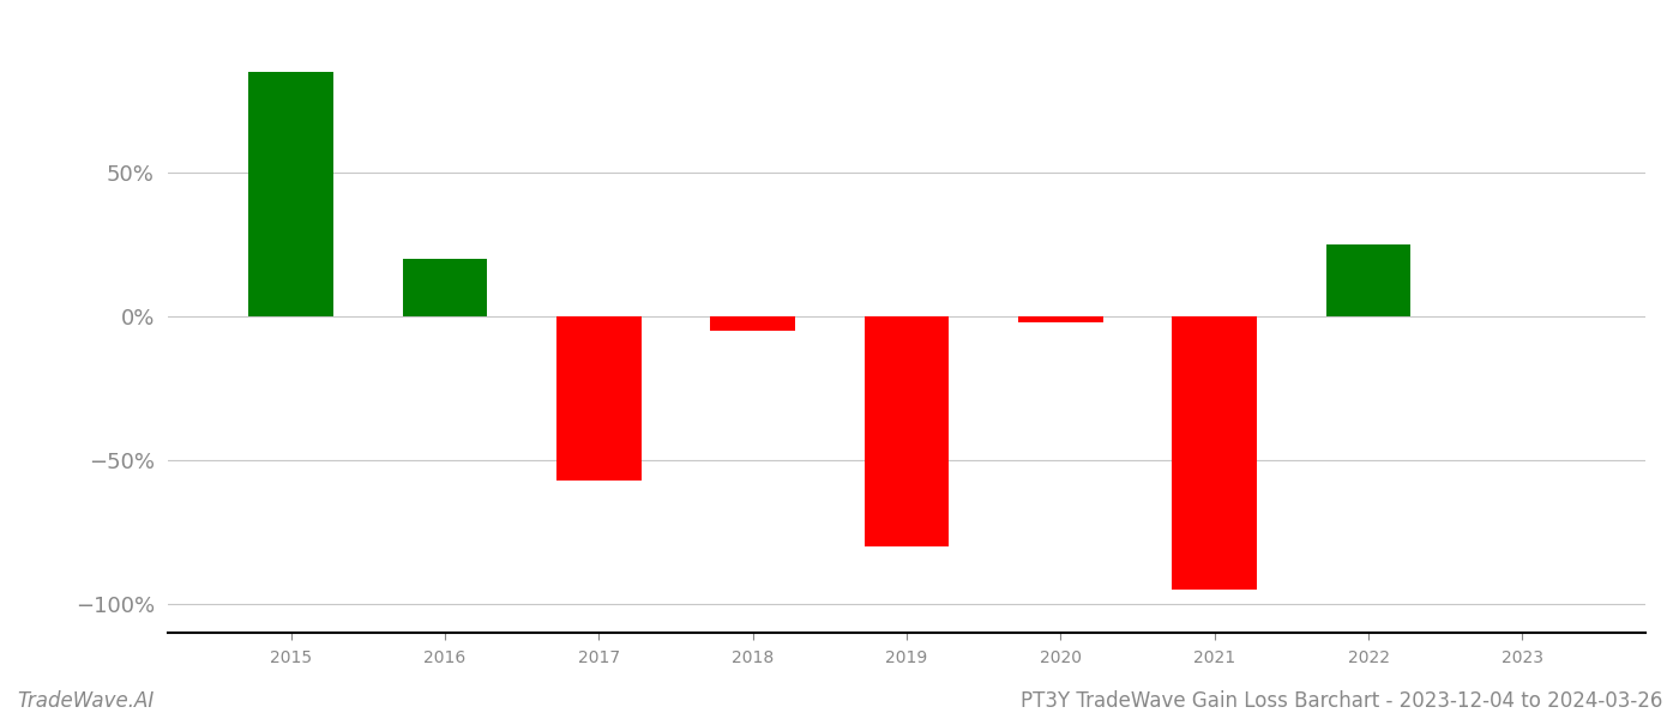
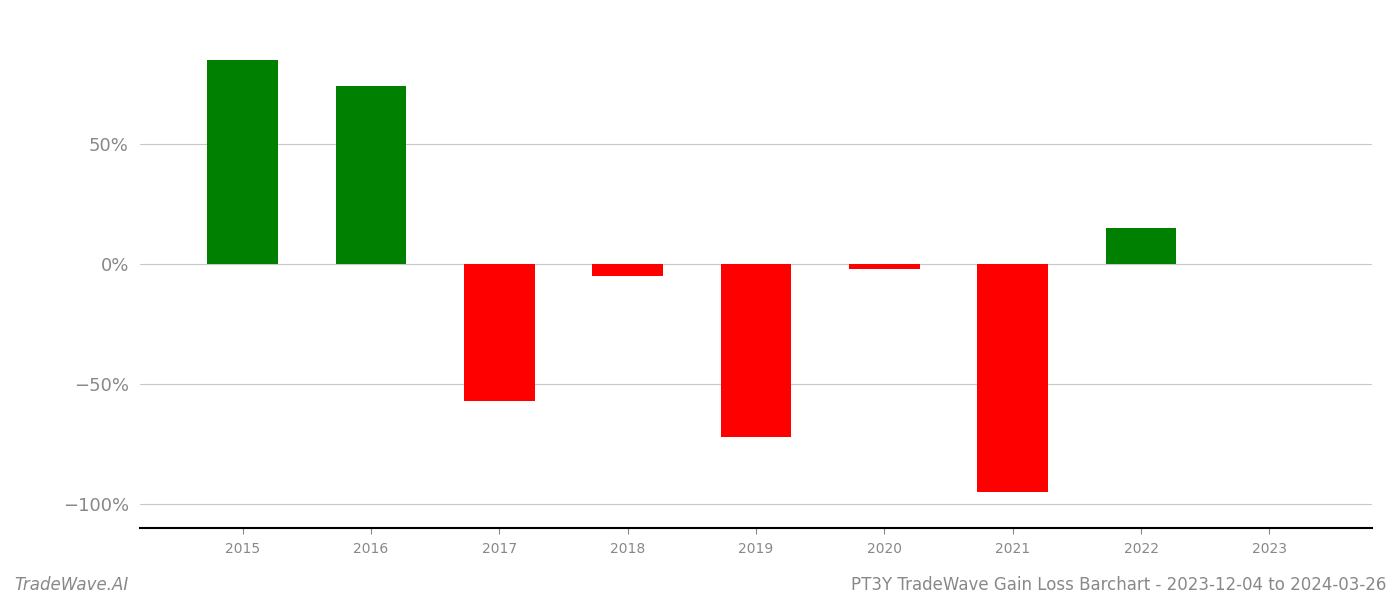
2016: 20% -> 74%
2019: -80% -> -72%
2022: 25% -> 15%
